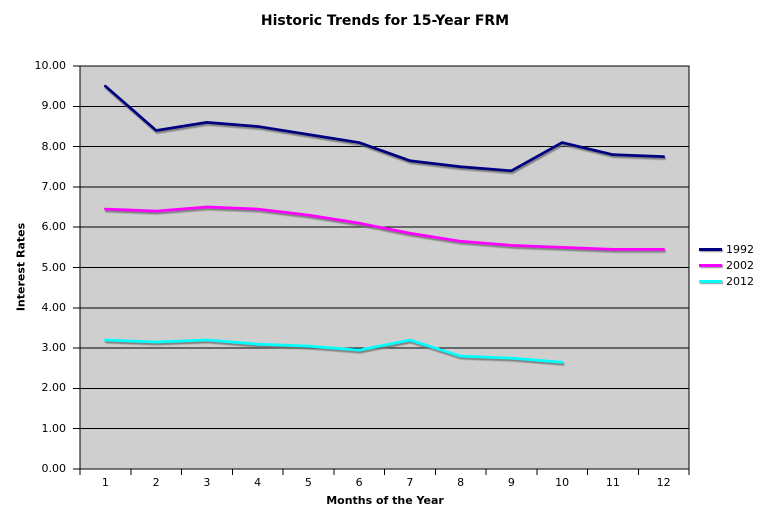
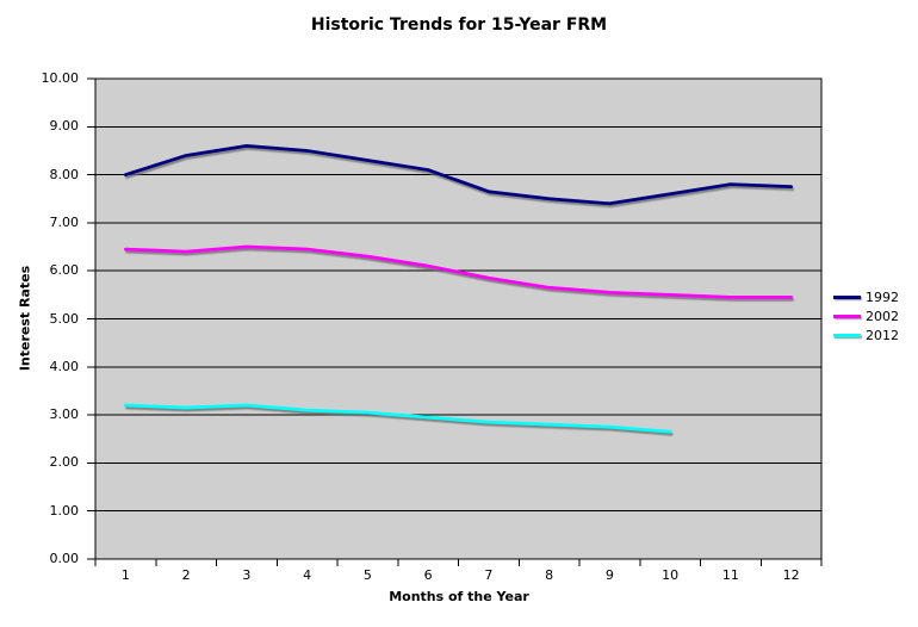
1992/1: 9.5 -> 8.0
2012/7: 3.2 -> 2.9
1992/10: 8.1 -> 7.6
